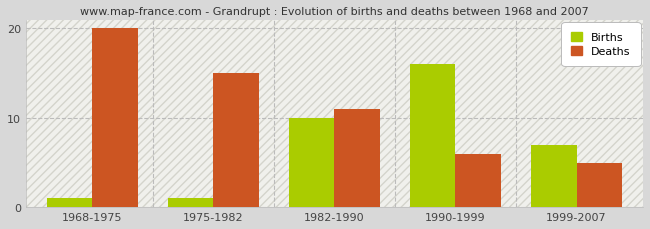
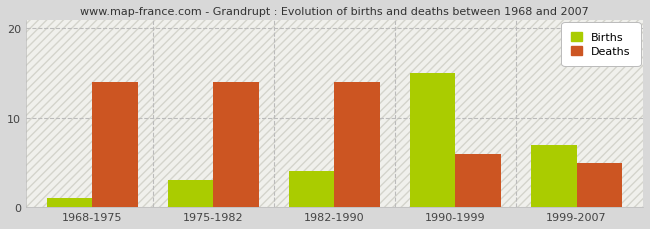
Deaths/1968-1975: 20 -> 14
Births/1975-1982: 1 -> 3
Deaths/1975-1982: 15 -> 14
Births/1982-1990: 10 -> 4
Deaths/1982-1990: 11 -> 14
Births/1990-1999: 16 -> 15
